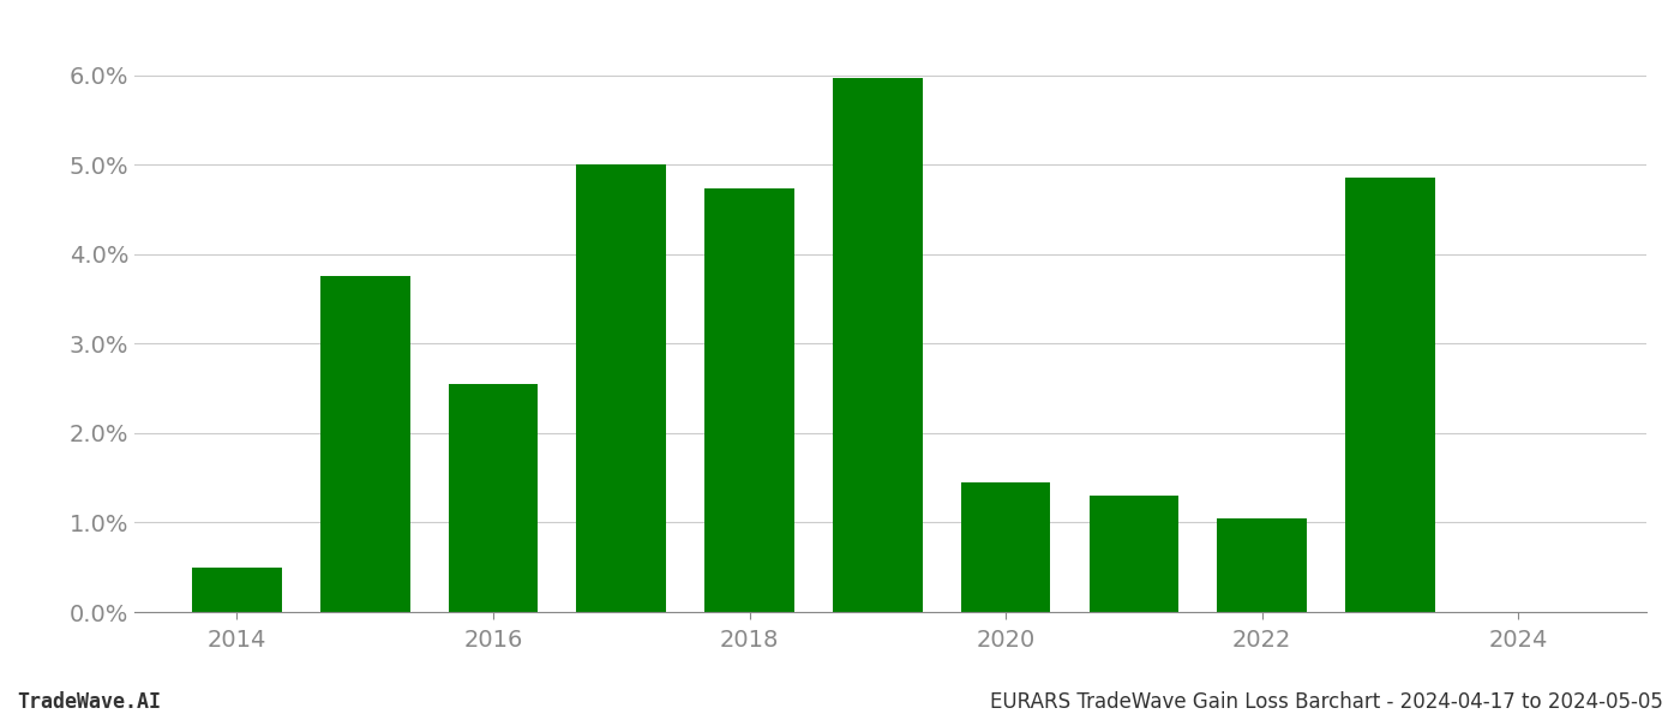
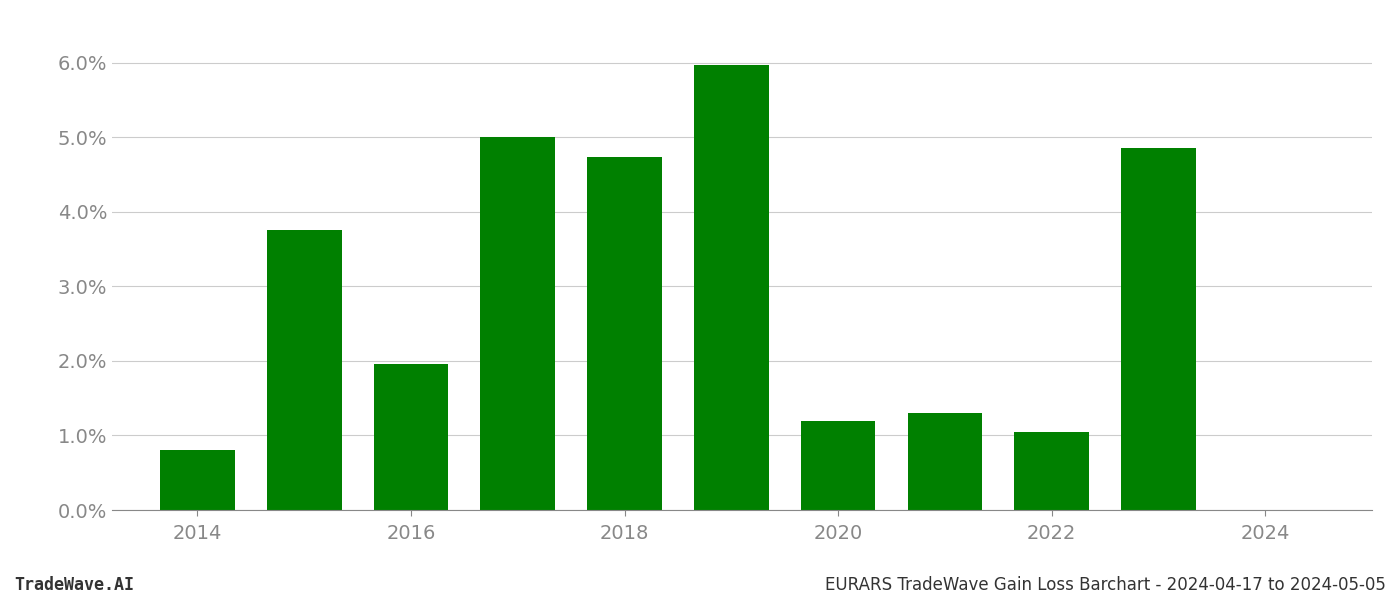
2014: 0.50% -> 0.80%
2016: 2.55% -> 1.96%
2020: 1.45% -> 1.20%
